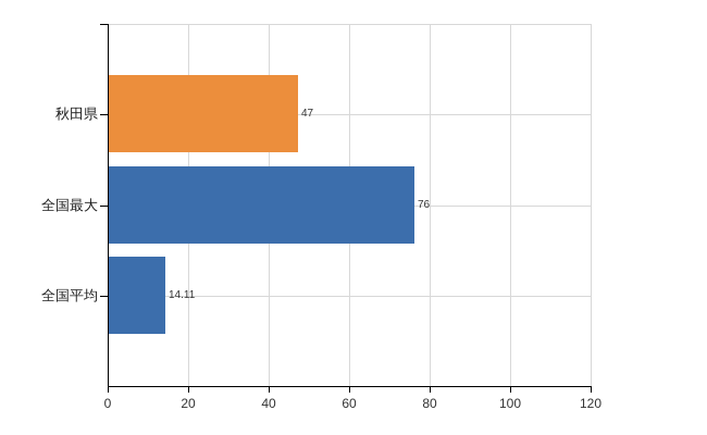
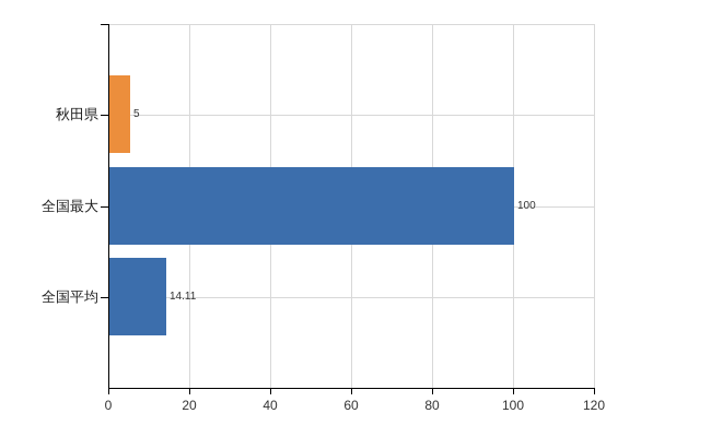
秋田県: 47 -> 5
全国最大: 76 -> 100
